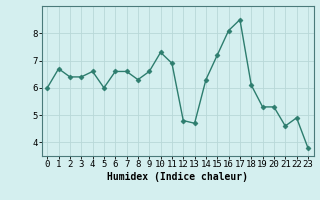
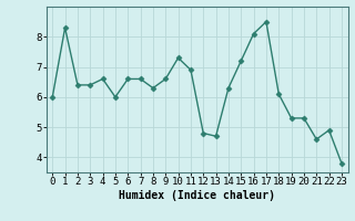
1: 6.7 -> 8.3
